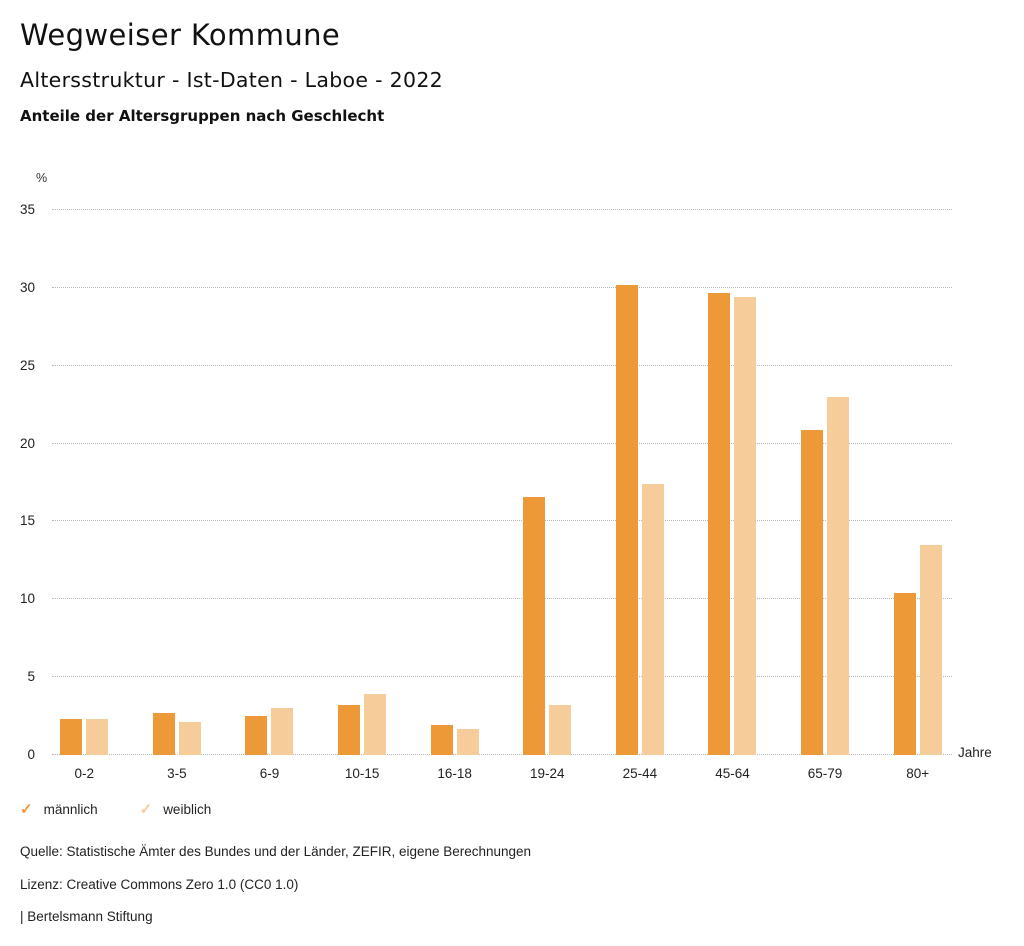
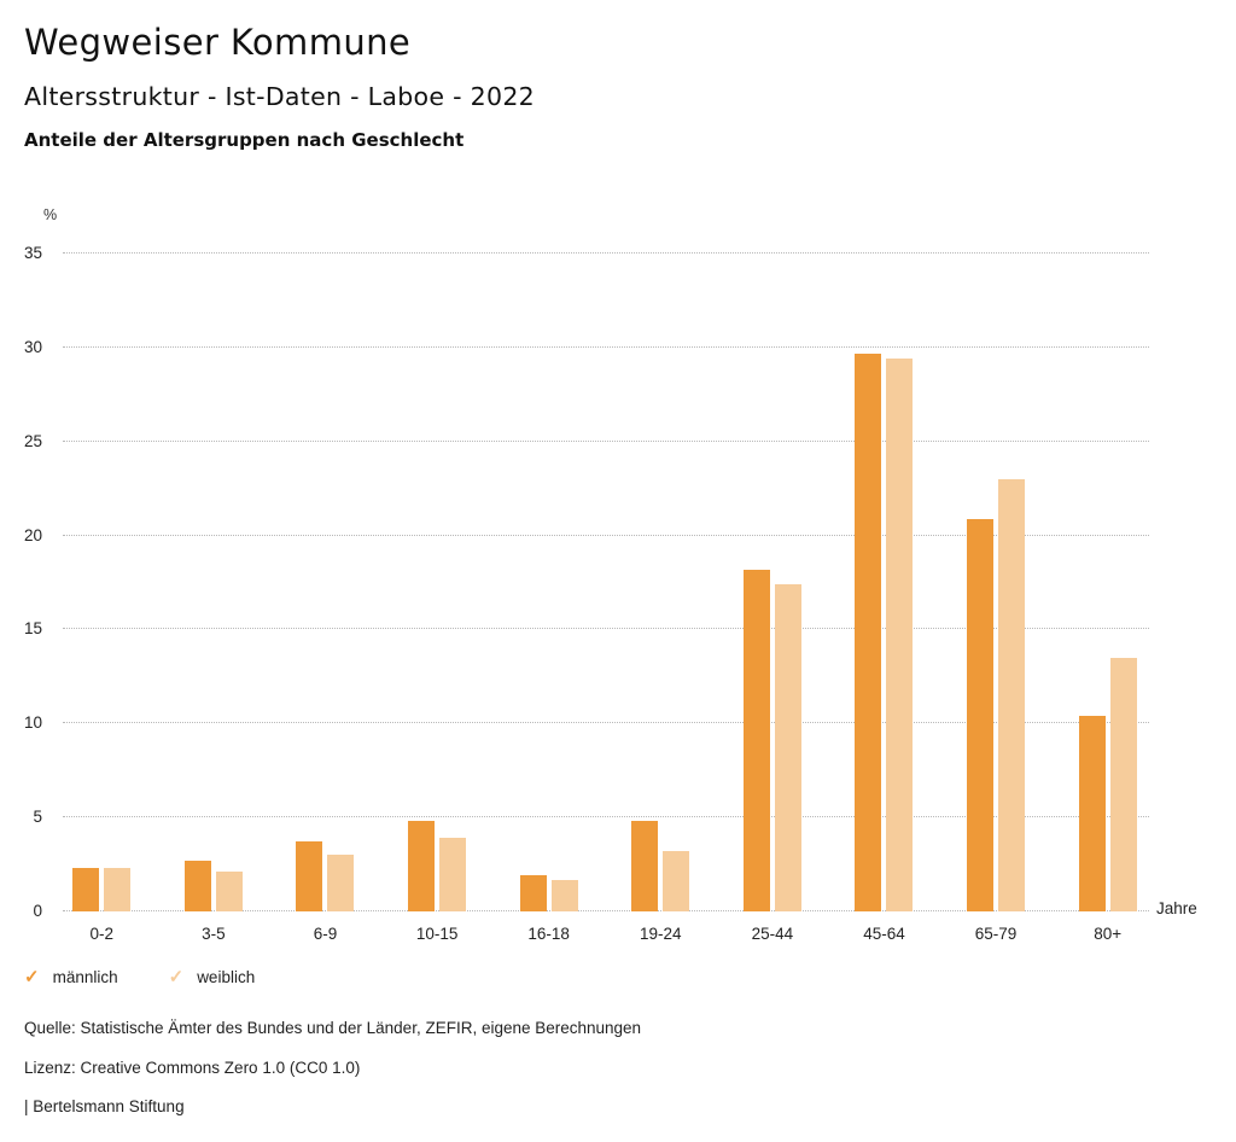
männlich/6-9: 2.5 -> 3.7
männlich/10-15: 3.2 -> 4.8
männlich/19-24: 16.6 -> 4.8
männlich/25-44: 30.2 -> 18.2
